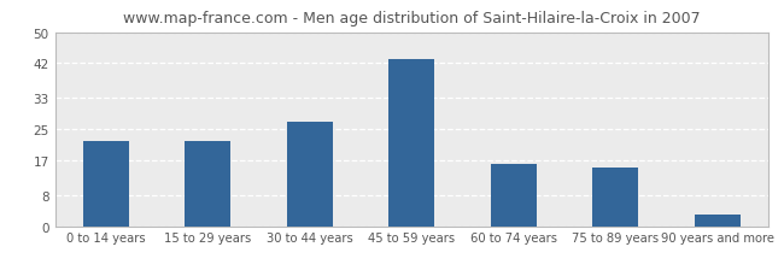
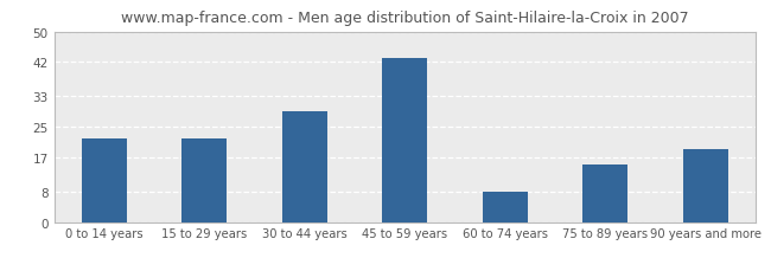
30 to 44 years: 27 -> 29
60 to 74 years: 16 -> 8
90 years and more: 3 -> 19
